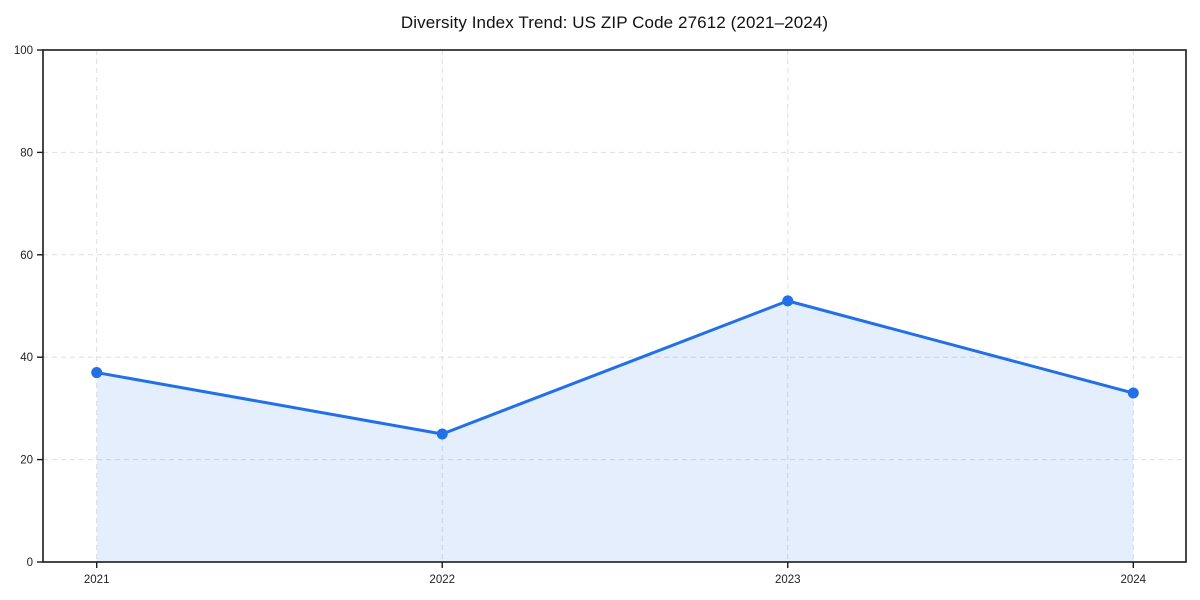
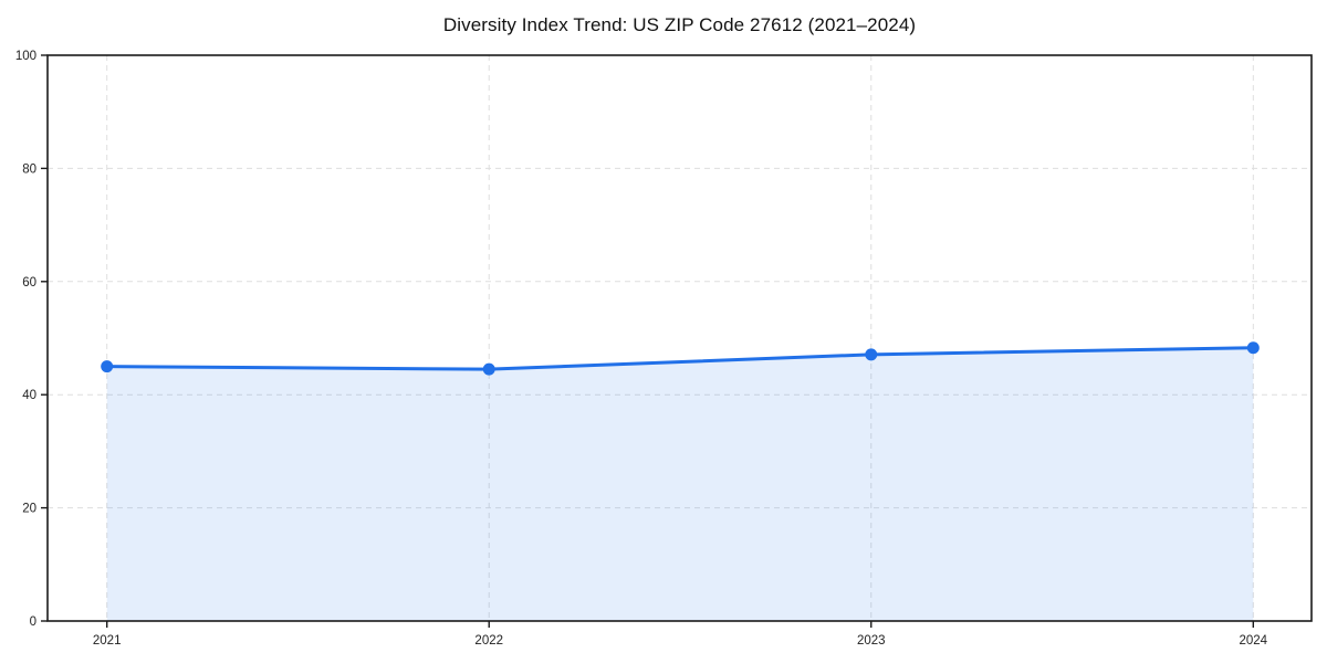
2021: 37 -> 45
2022: 25 -> 44
2023: 51 -> 47
2024: 33 -> 48
